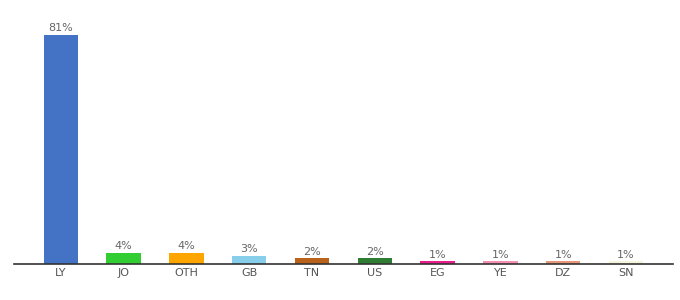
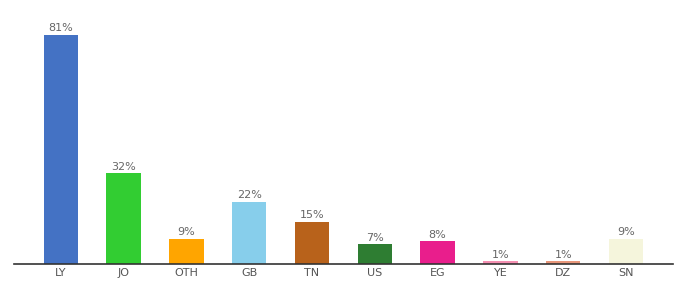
JO: 4% -> 32%
OTH: 4% -> 9%
GB: 3% -> 22%
TN: 2% -> 15%
US: 2% -> 7%
EG: 1% -> 8%
SN: 1% -> 9%
